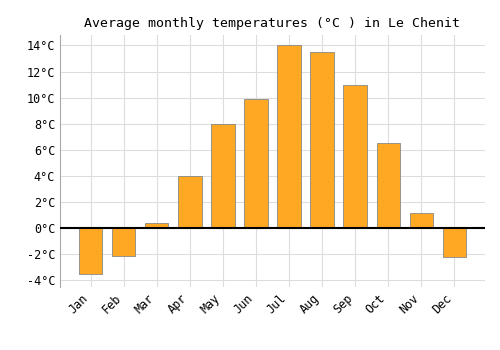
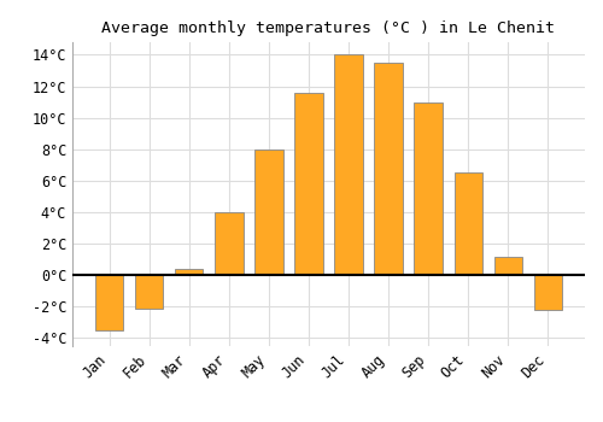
Jun: 9.9°C -> 11.6°C
